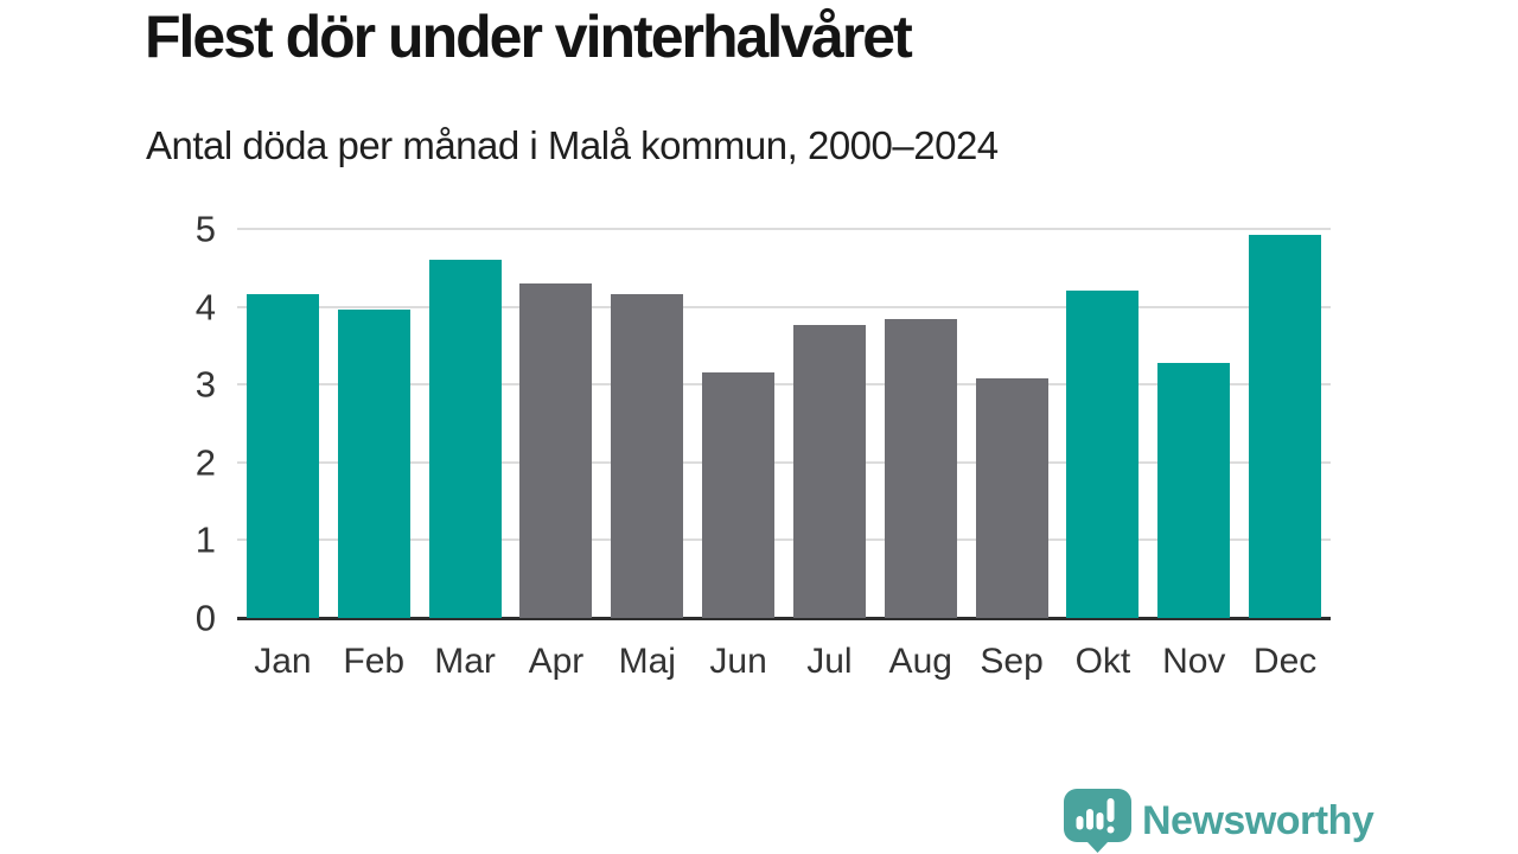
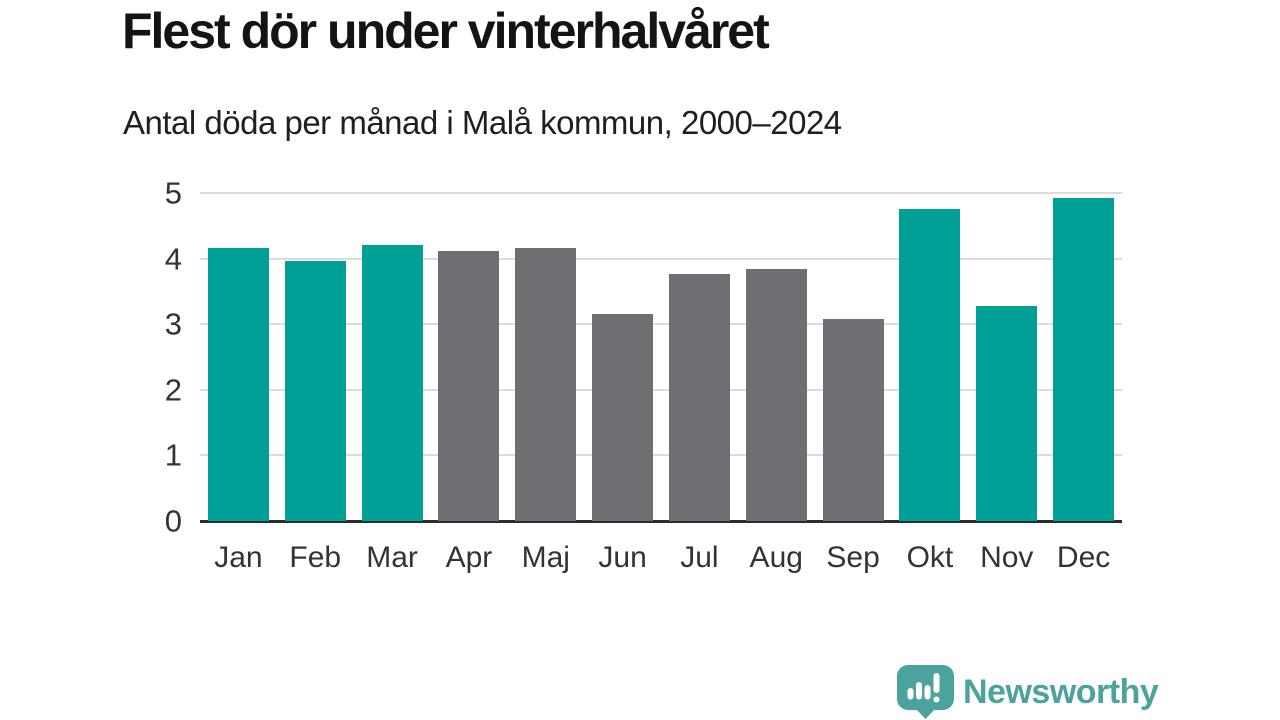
Mar: 4.6 -> 4.2
Apr: 4.3 -> 4.1
Okt: 4.2 -> 4.8
